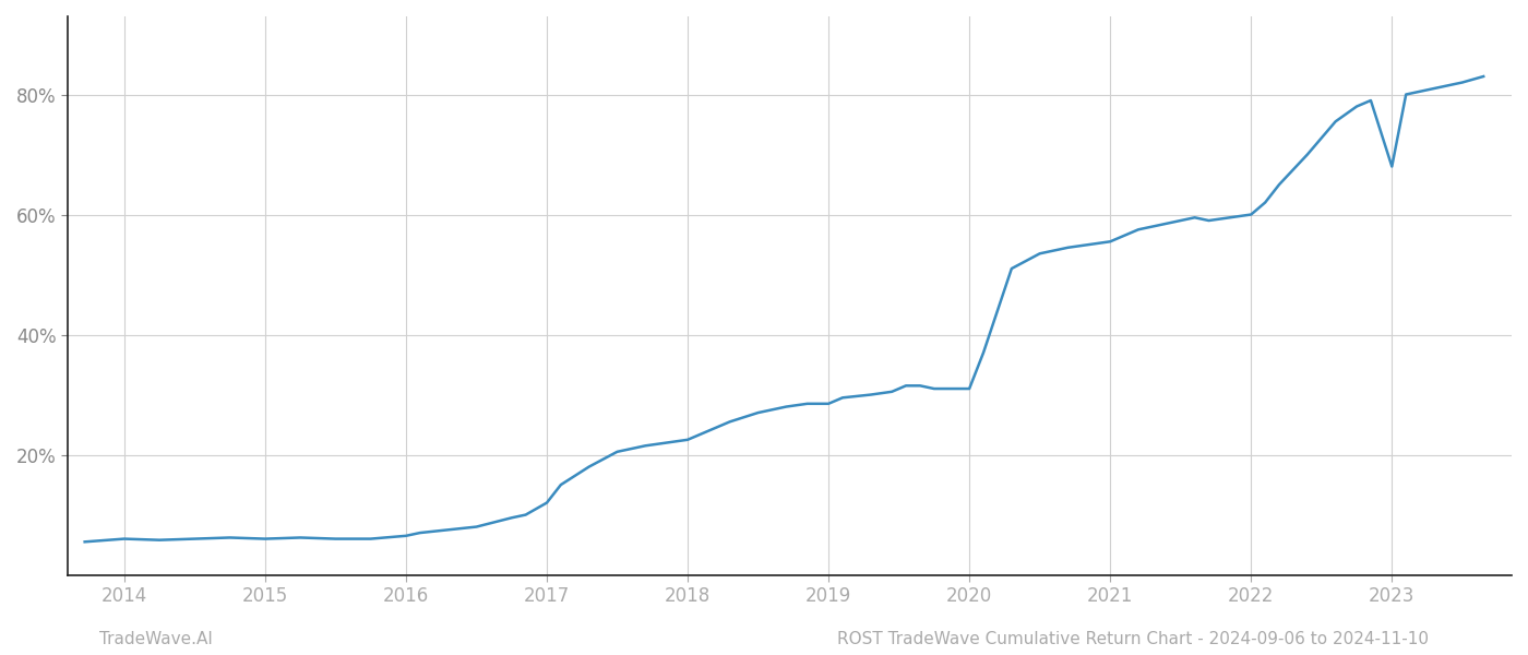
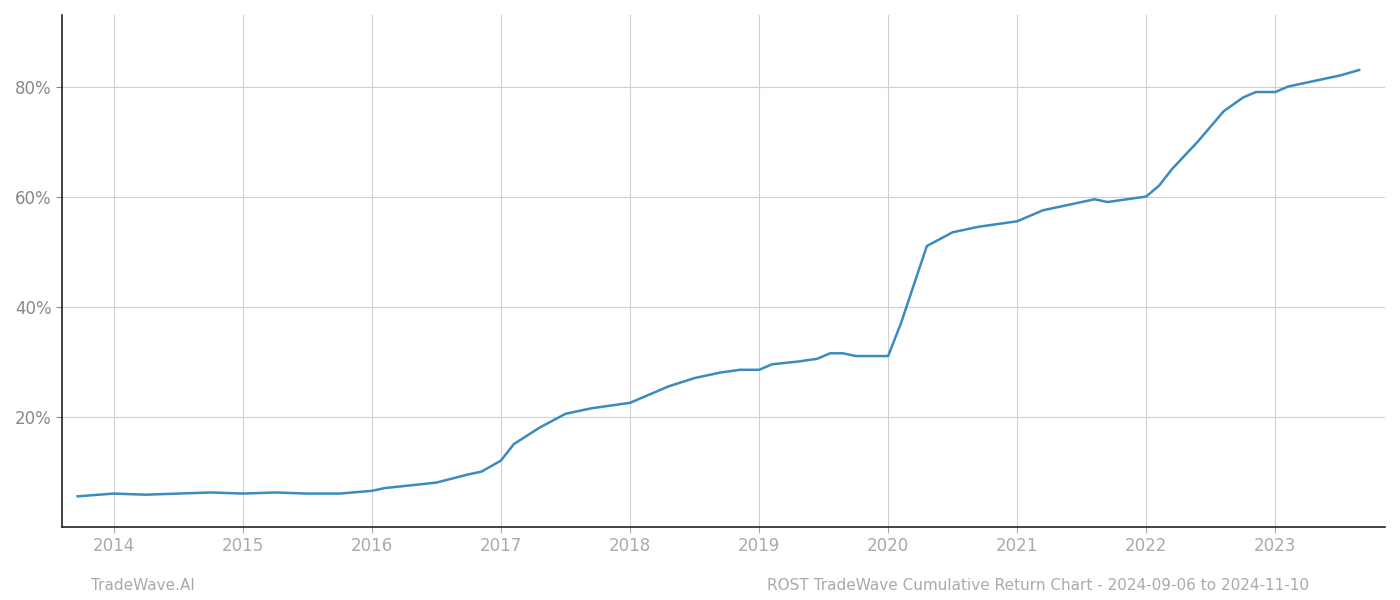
2023: 68.0% -> 79.0%
